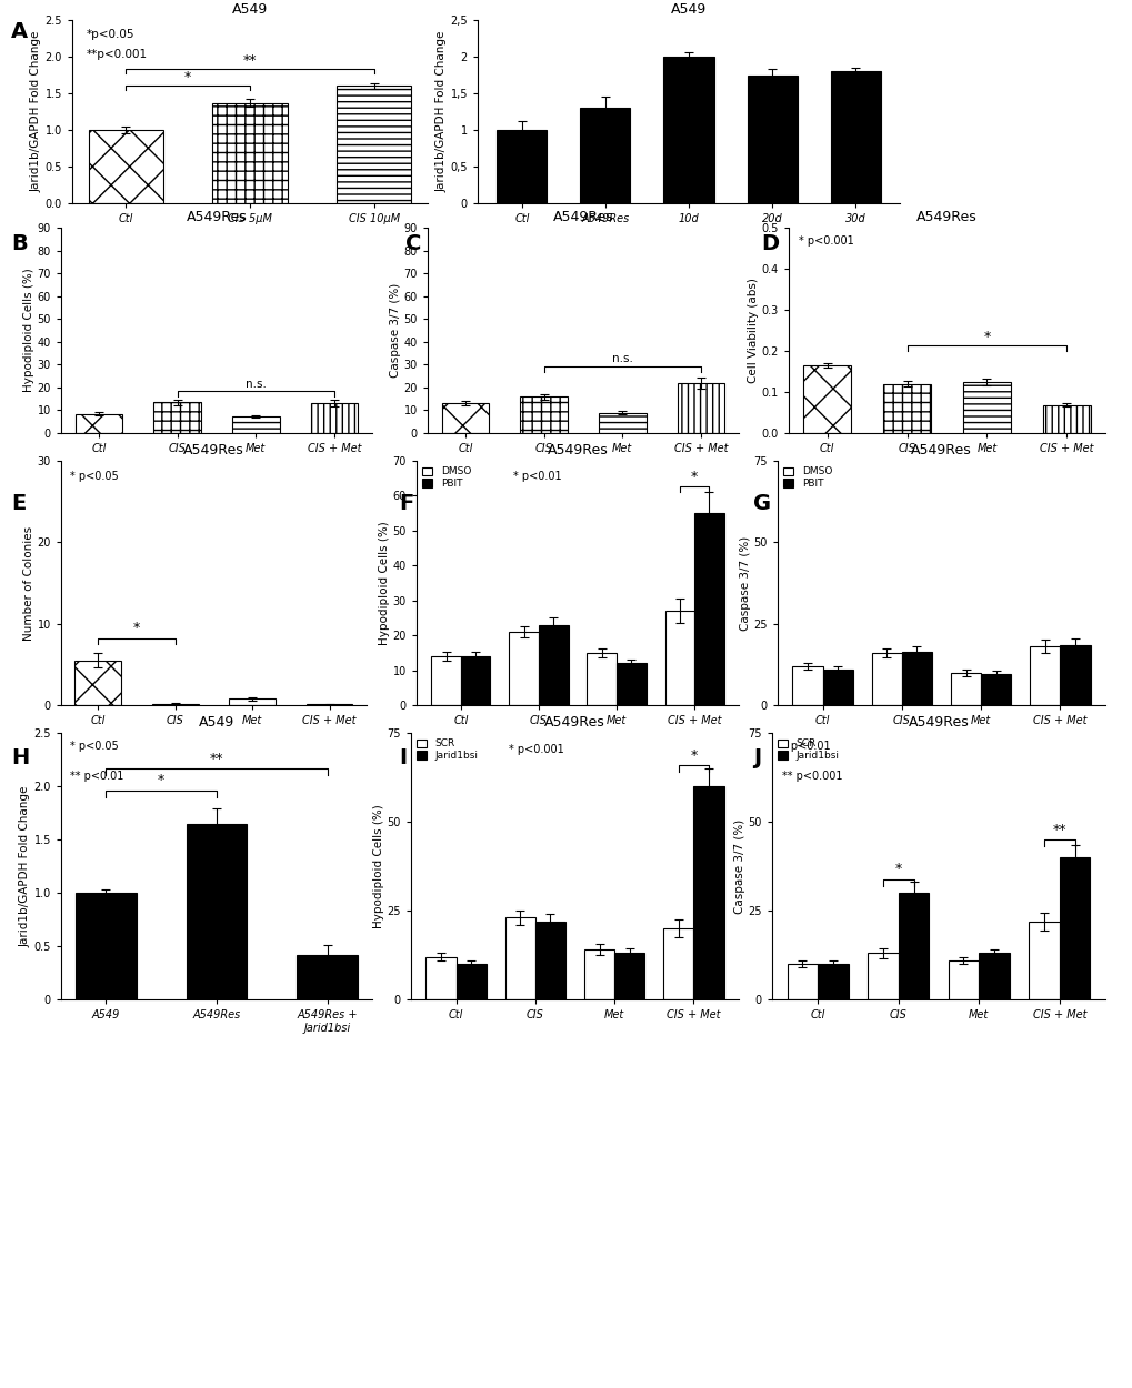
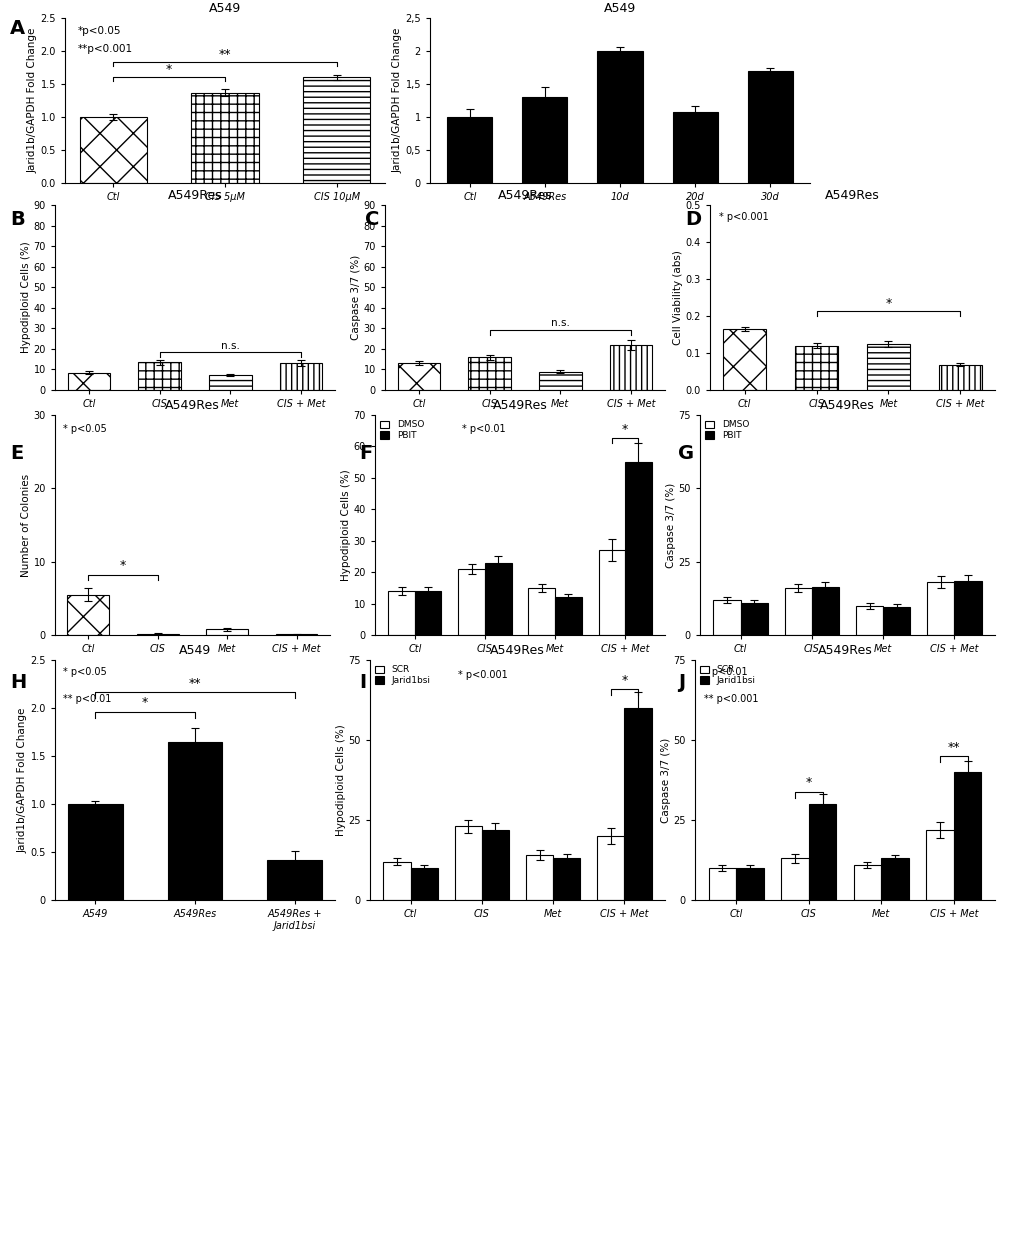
20d: 1,75 -> 1,08
30d: 1,80 -> 1,70
